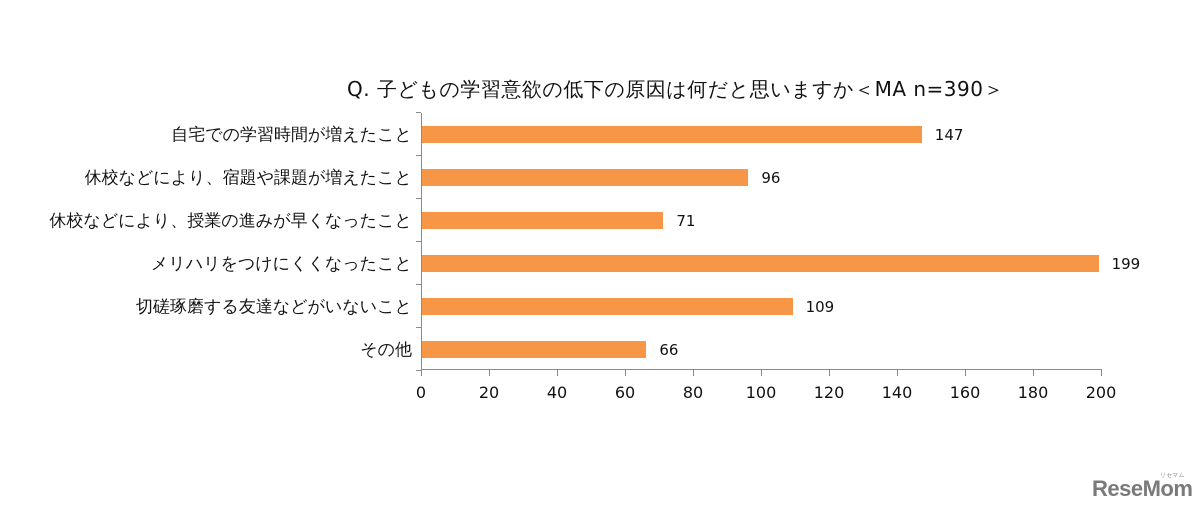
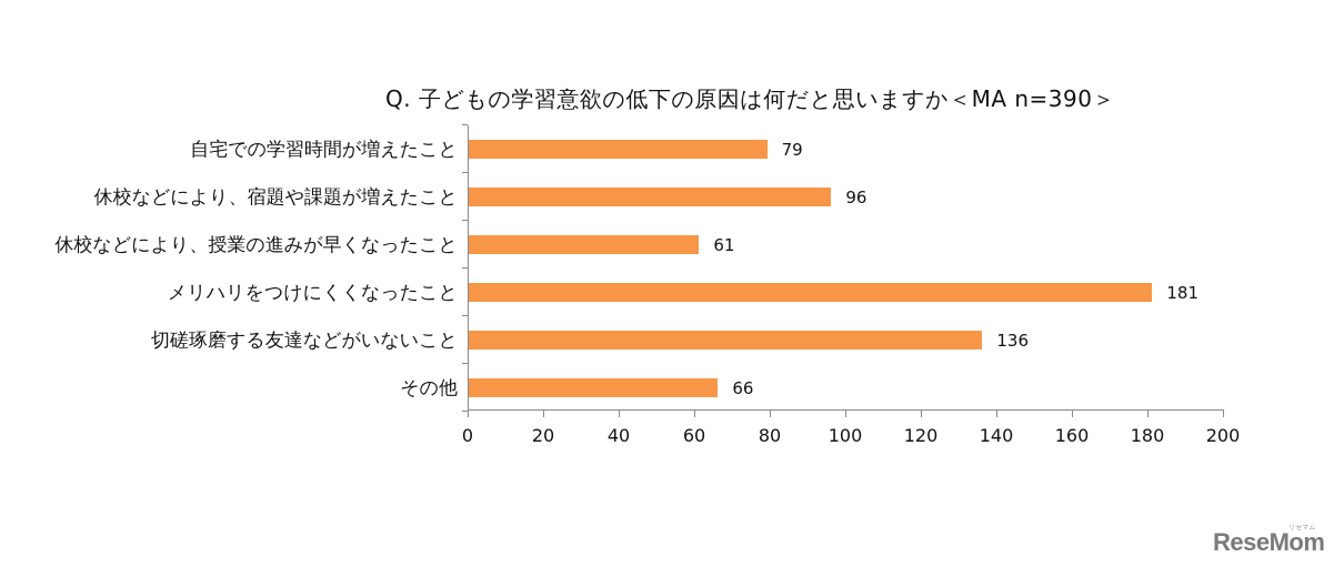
自宅での学習時間が増えたこと: 147 -> 79
休校などにより、授業の進みが早くなったこと: 71 -> 61
メリハリをつけにくくなったこと: 199 -> 181
切磋琢磨する友達などがいないこと: 109 -> 136
